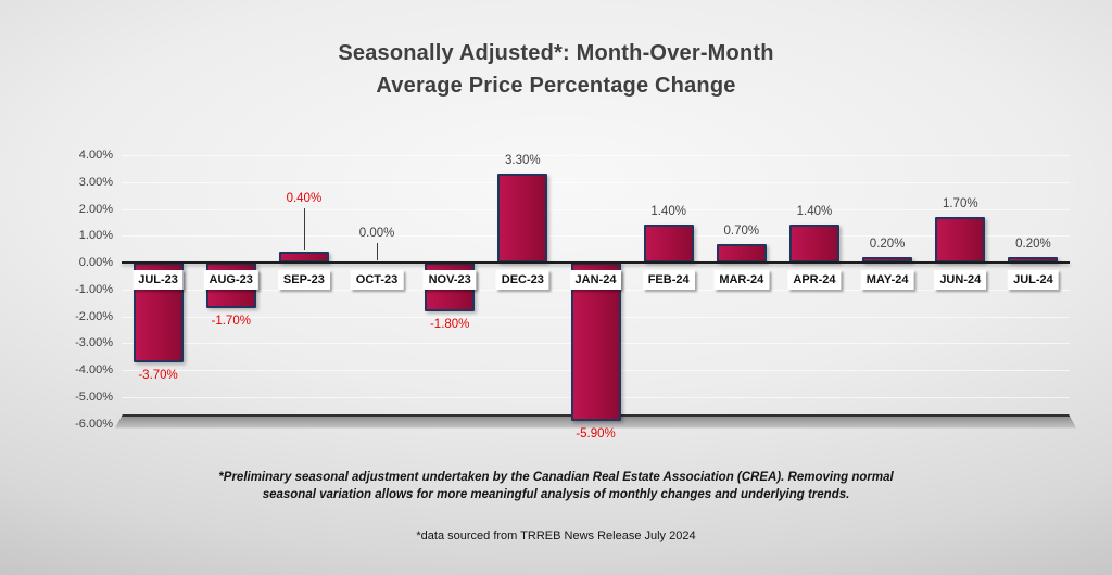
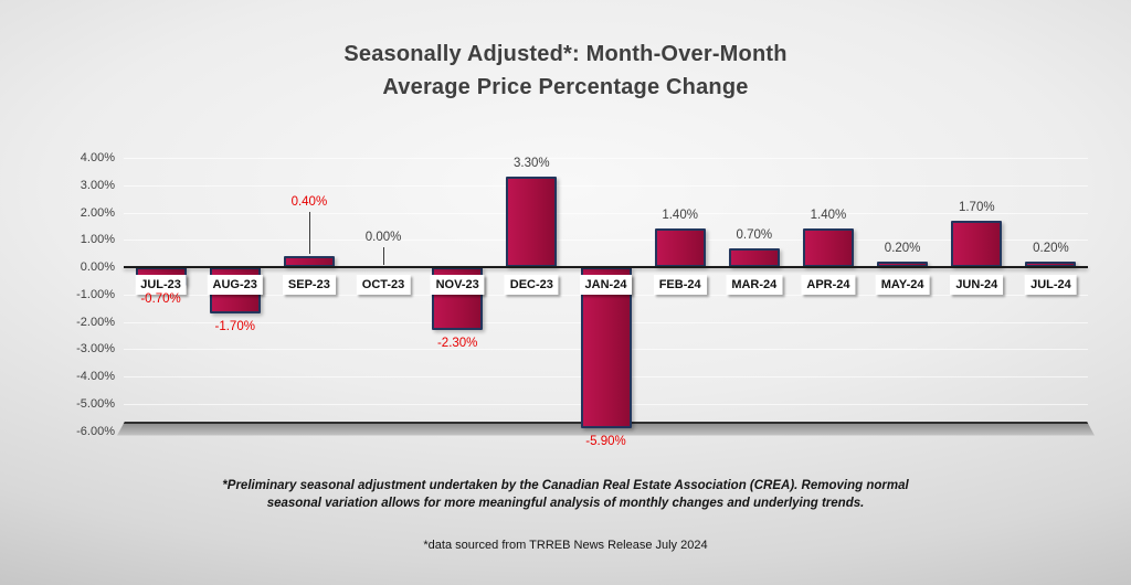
JUL-23: -3.70% -> -0.70%
NOV-23: -1.80% -> -2.30%
